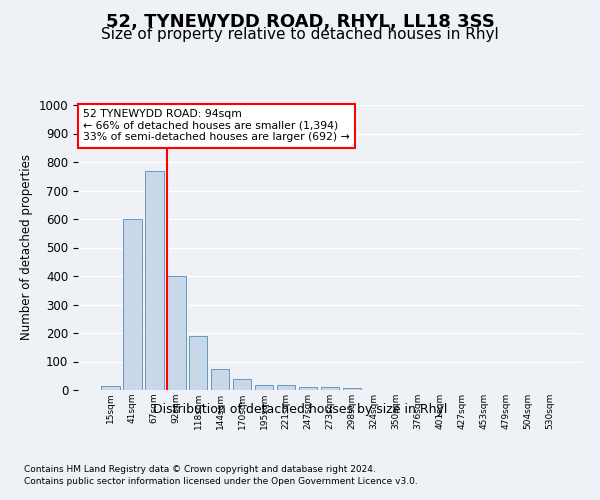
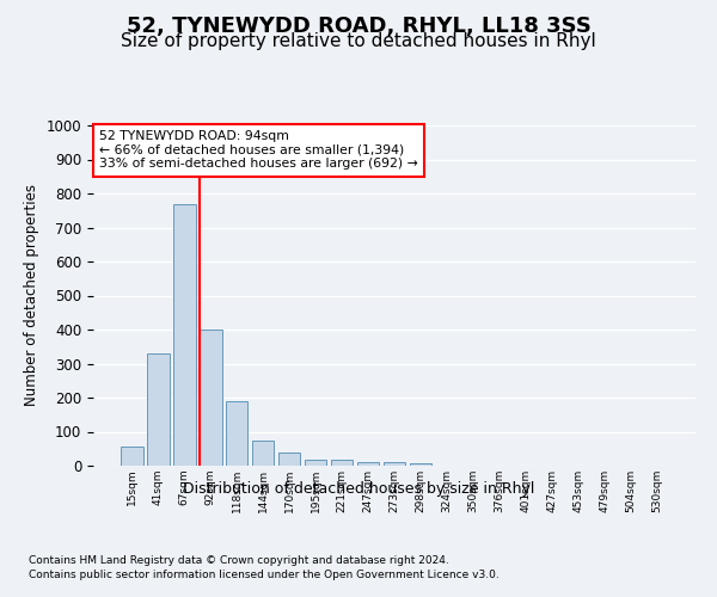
15sqm: 15 -> 55
41sqm: 600 -> 330
